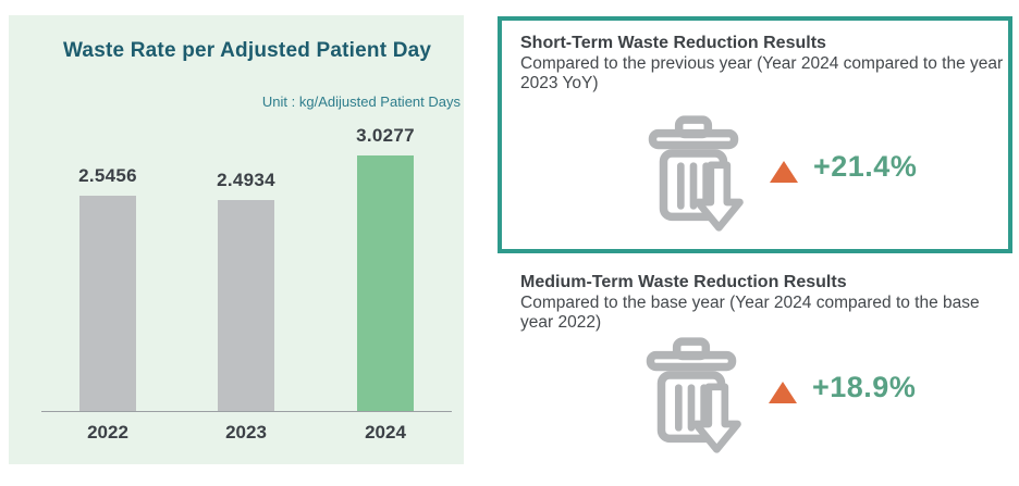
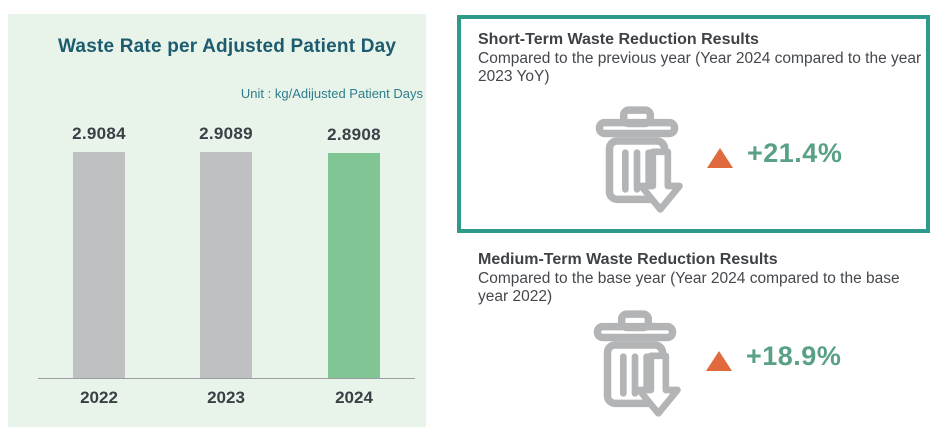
2022: 2.5456 -> 2.9084
2023: 2.4934 -> 2.9089
2024: 3.0277 -> 2.8908
